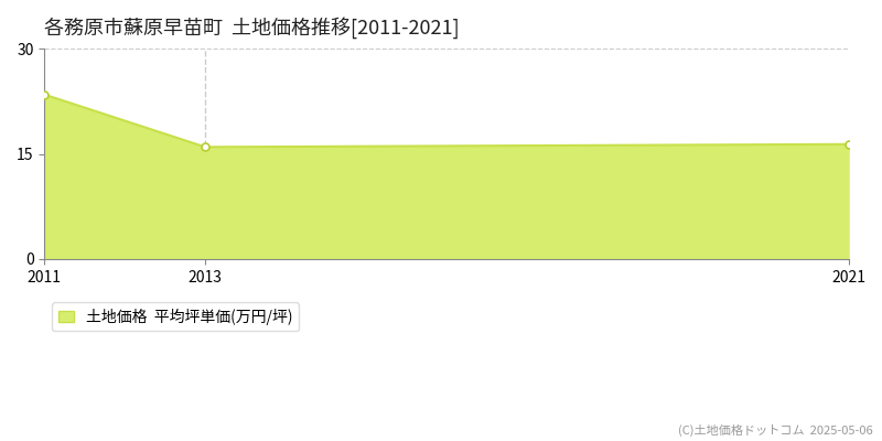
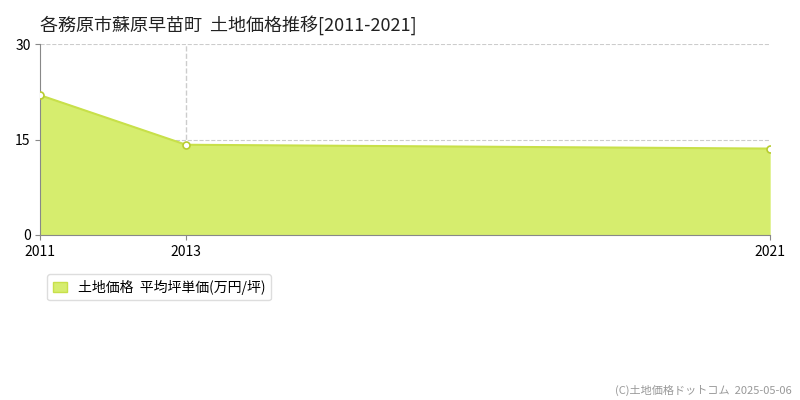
2011: 23.5 -> 22.0
2013: 16.0 -> 14.2
2021: 16.4 -> 13.6
